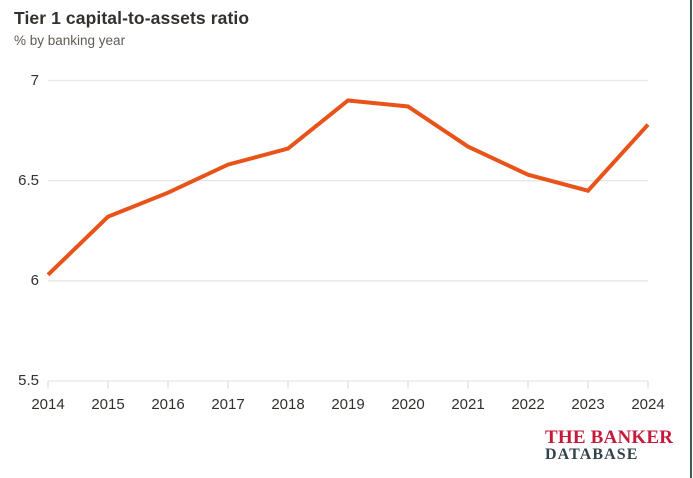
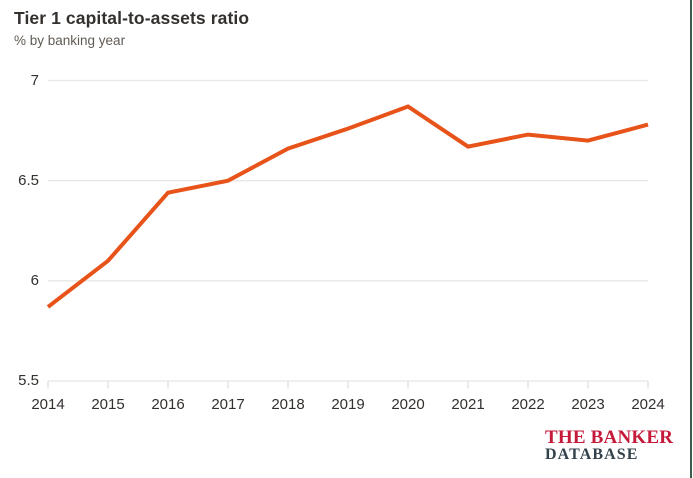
2014: 6.03 -> 5.87
2015: 6.32 -> 6.10
2017: 6.58 -> 6.50
2019: 6.90 -> 6.76
2022: 6.53 -> 6.73
2023: 6.45 -> 6.70
